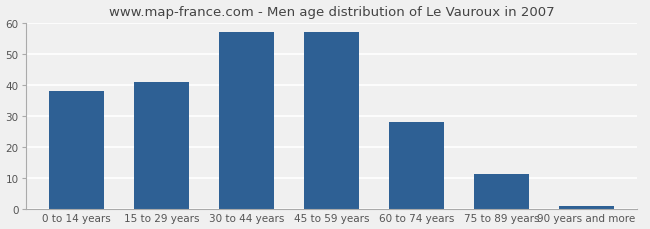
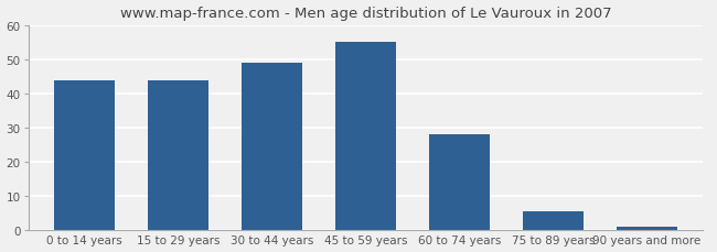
0 to 14 years: 38.0 -> 44.0
15 to 29 years: 41.0 -> 44.0
30 to 44 years: 57.0 -> 49.0
45 to 59 years: 57.0 -> 55.0
75 to 89 years: 11.5 -> 5.5
